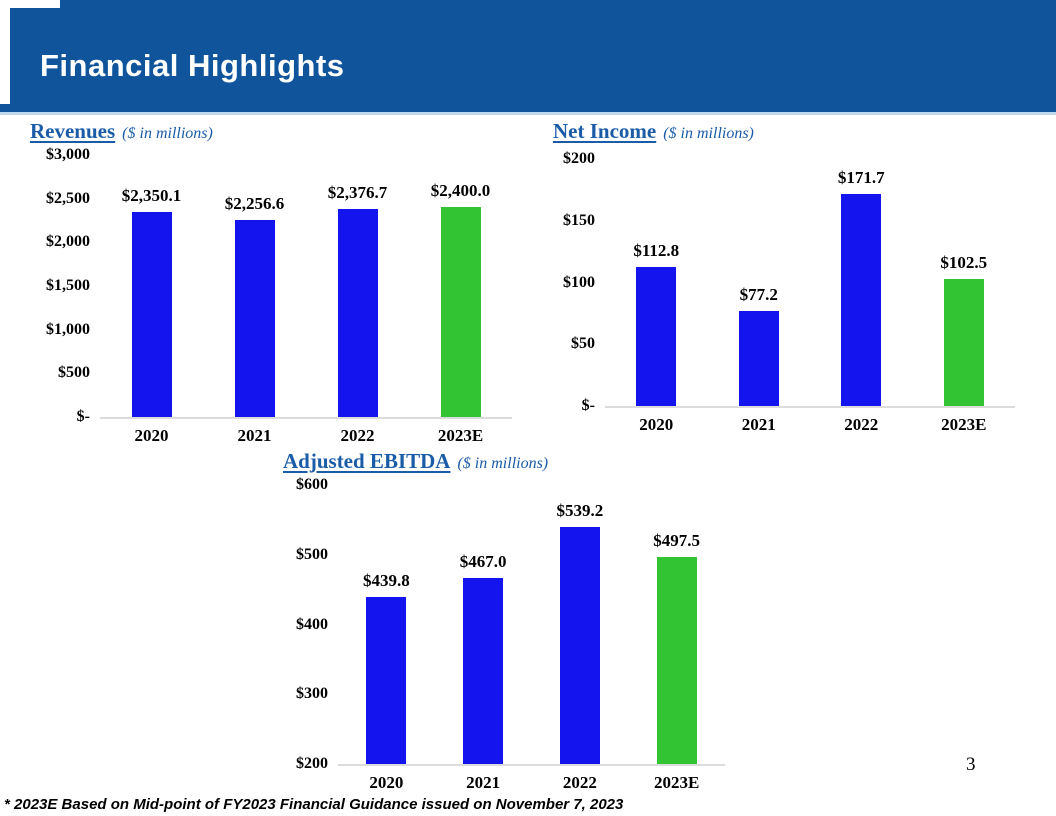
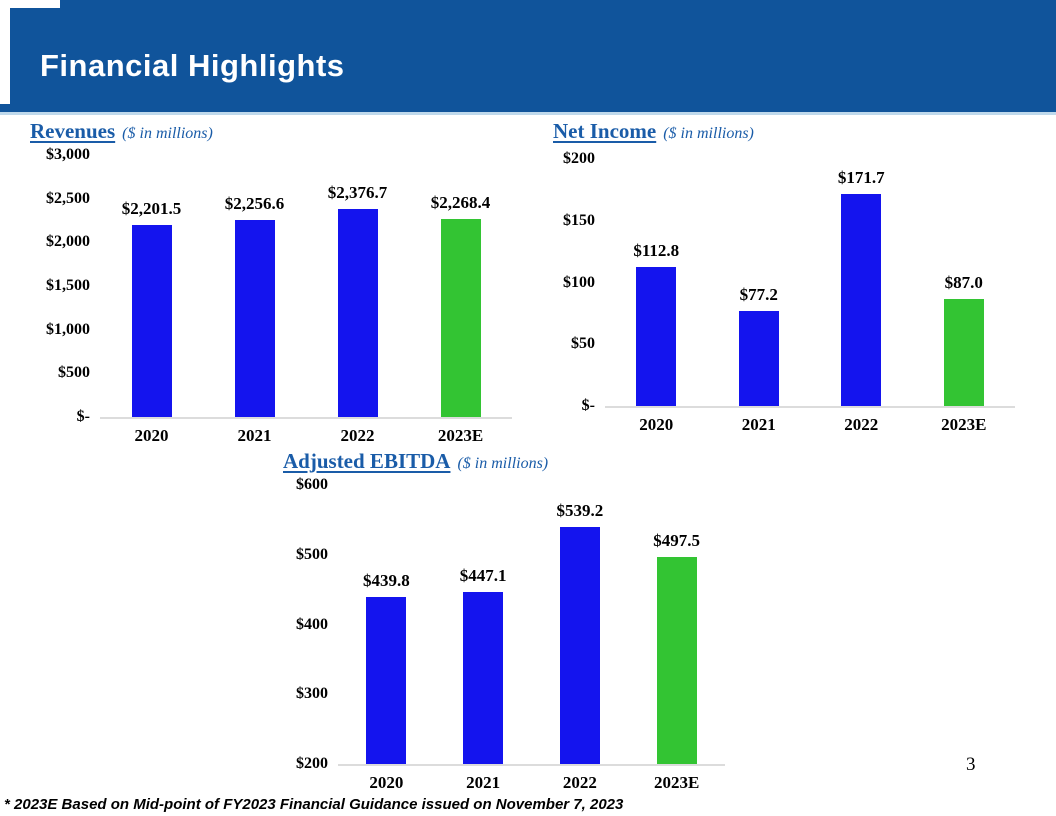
Revenues/2020: $2,350.1 -> $2,201.5
Revenues/2023E: $2,400.0 -> $2,268.4
Net Income/2023E: $102.5 -> $87.0
Adjusted EBITDA/2021: $467.0 -> $447.1
